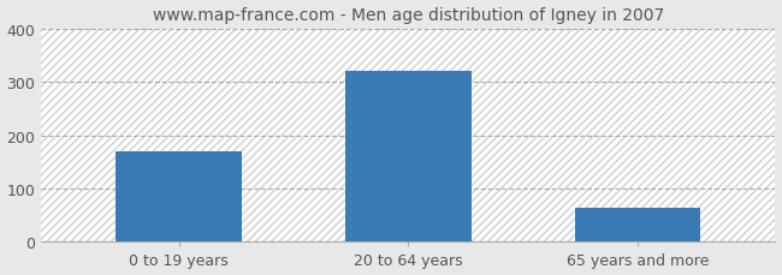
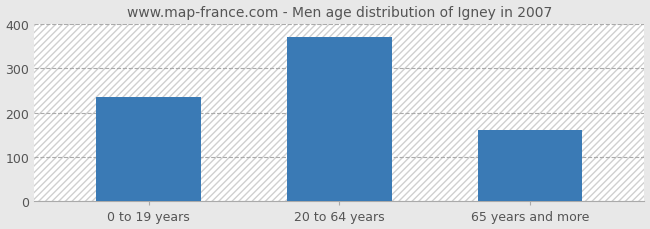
0 to 19 years: 170 -> 235
20 to 64 years: 322 -> 370
65 years and more: 63 -> 160
